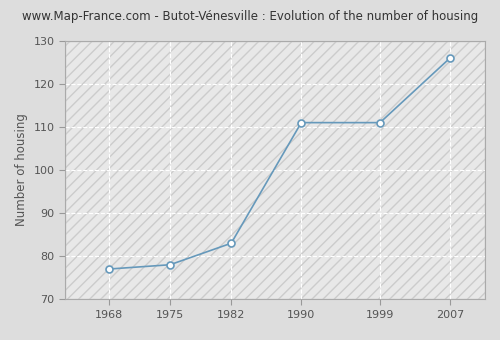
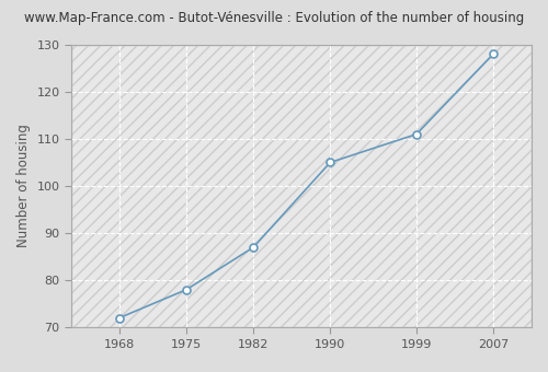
1968: 77 -> 72
1982: 83 -> 87
1990: 111 -> 105
2007: 126 -> 128
